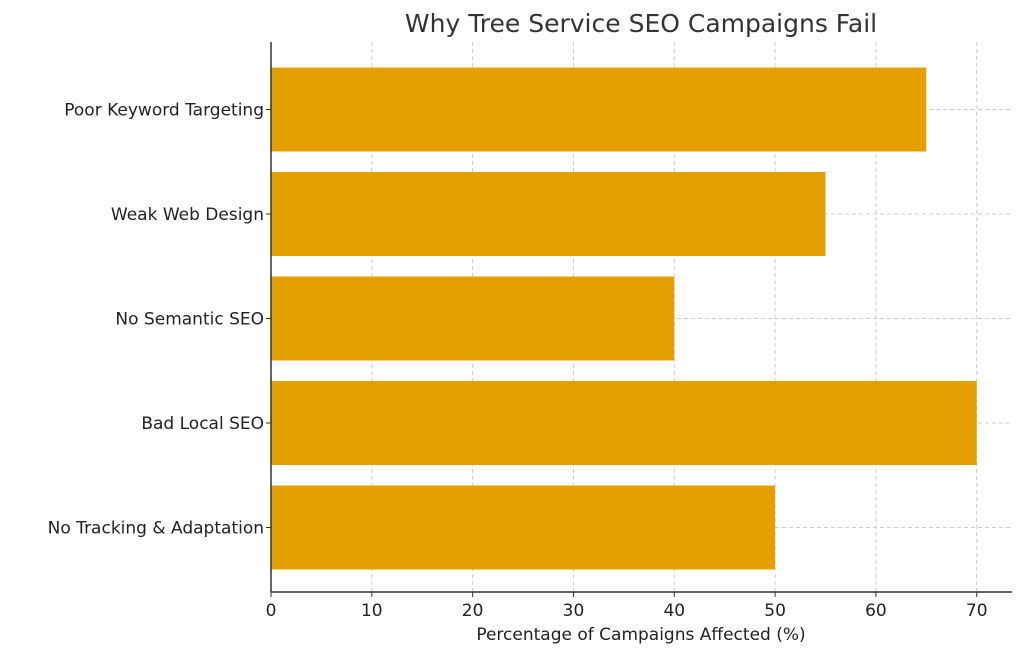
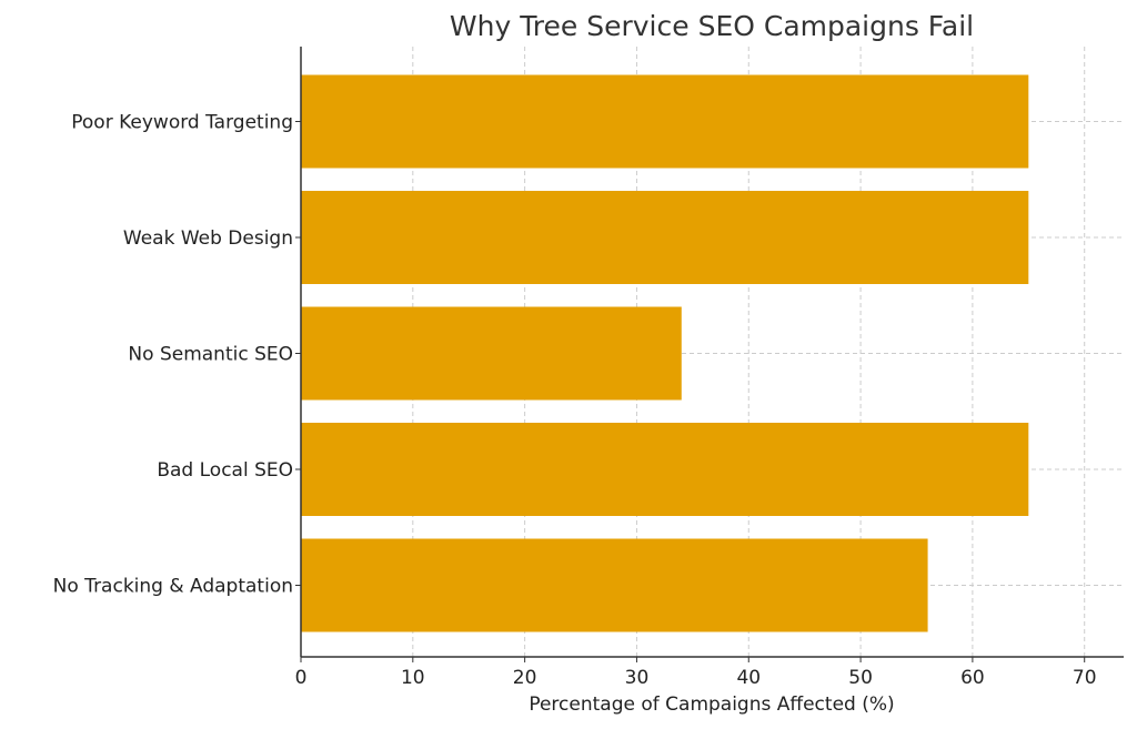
Weak Web Design: 55 -> 65
No Semantic SEO: 40 -> 34
Bad Local SEO: 70 -> 65
No Tracking & Adaptation: 50 -> 56
